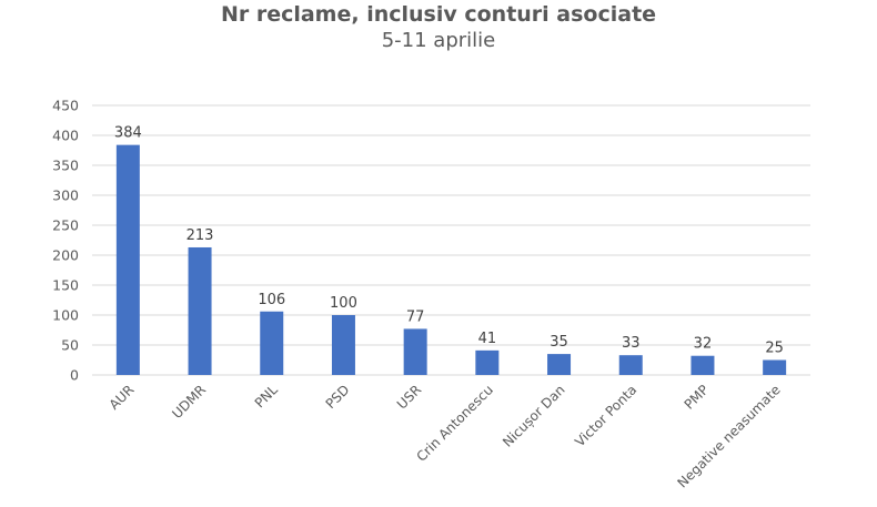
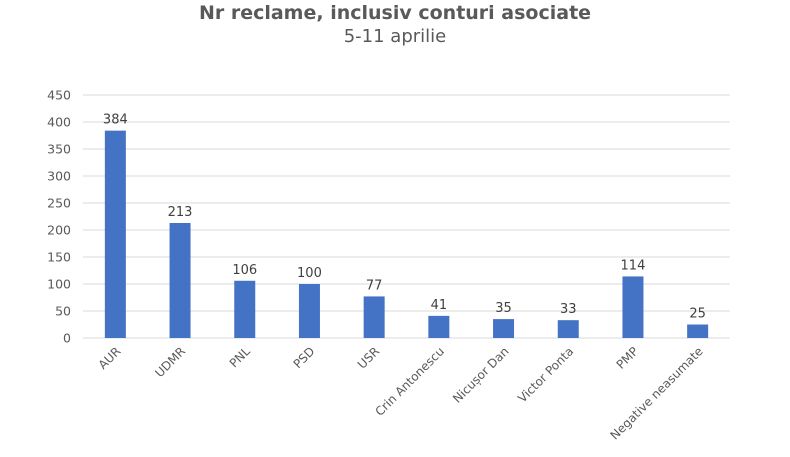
PMP: 32 -> 114
